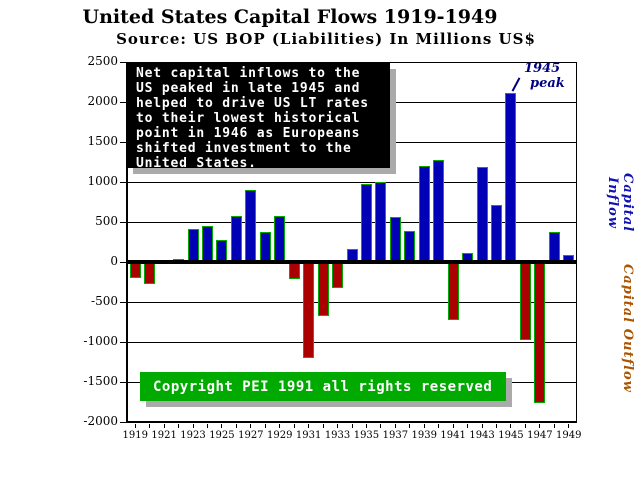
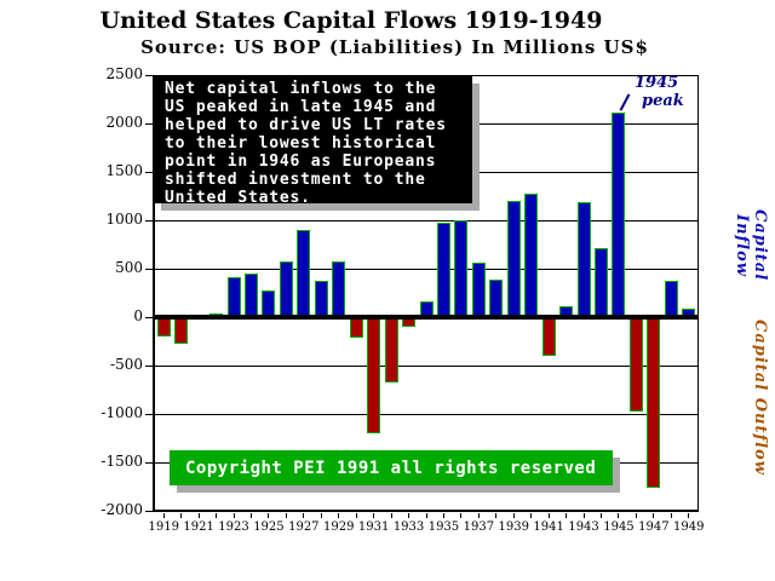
1933: -300 -> -100
1941: -700 -> -400
